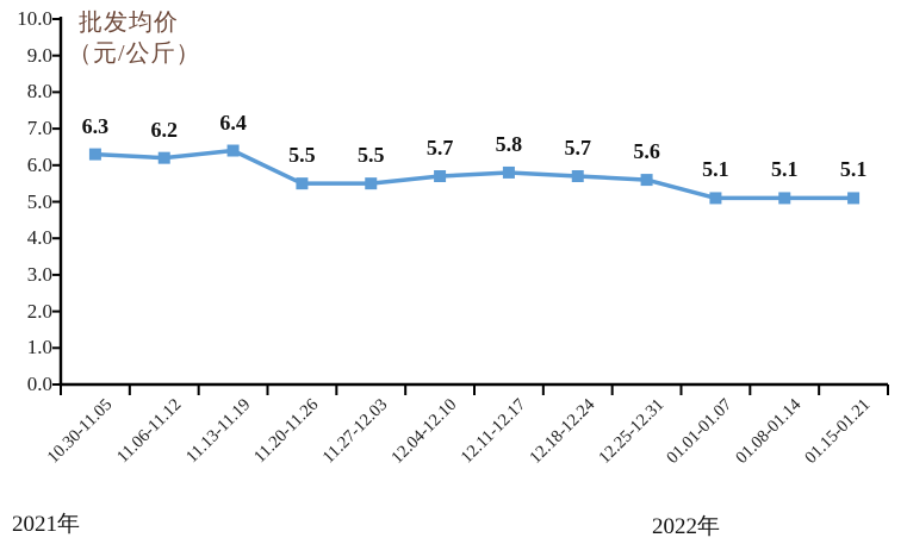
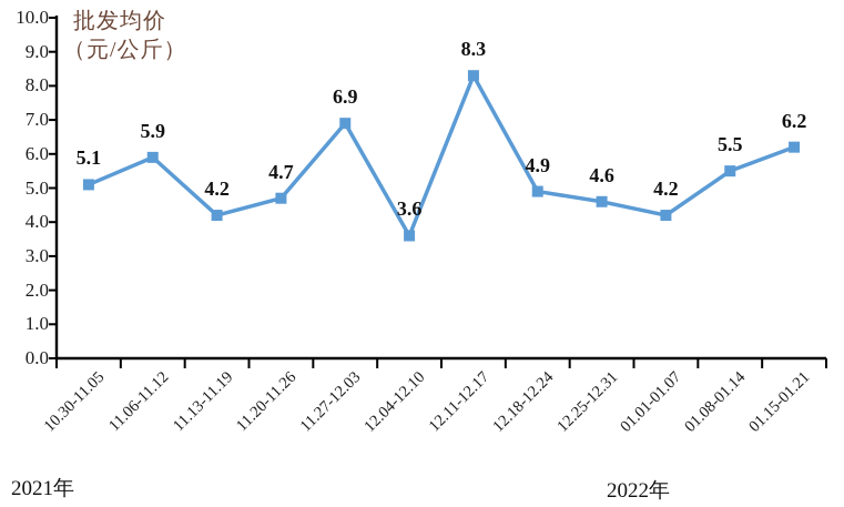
10.30-11.05: 6.3 -> 5.1
11.06-11.12: 6.2 -> 5.9
11.13-11.19: 6.4 -> 4.2
11.20-11.26: 5.5 -> 4.7
11.27-12.03: 5.5 -> 6.9
12.04-12.10: 5.7 -> 3.6
12.11-12.17: 5.8 -> 8.3
12.18-12.24: 5.7 -> 4.9
12.25-12.31: 5.6 -> 4.6
01.01-01.07: 5.1 -> 4.2
01.08-01.14: 5.1 -> 5.5
01.15-01.21: 5.1 -> 6.2
